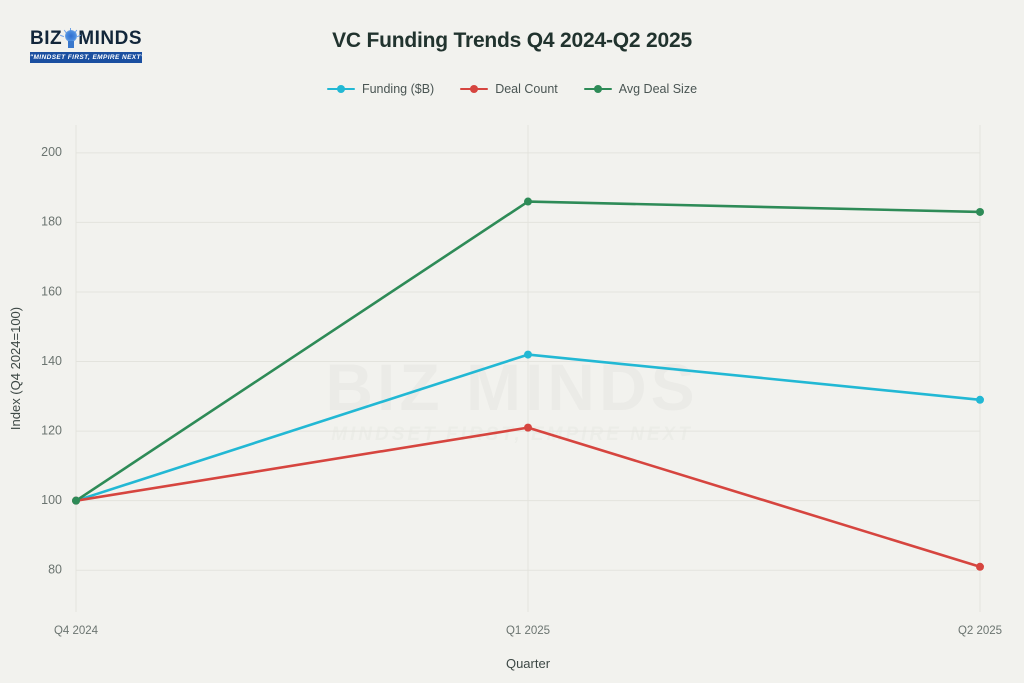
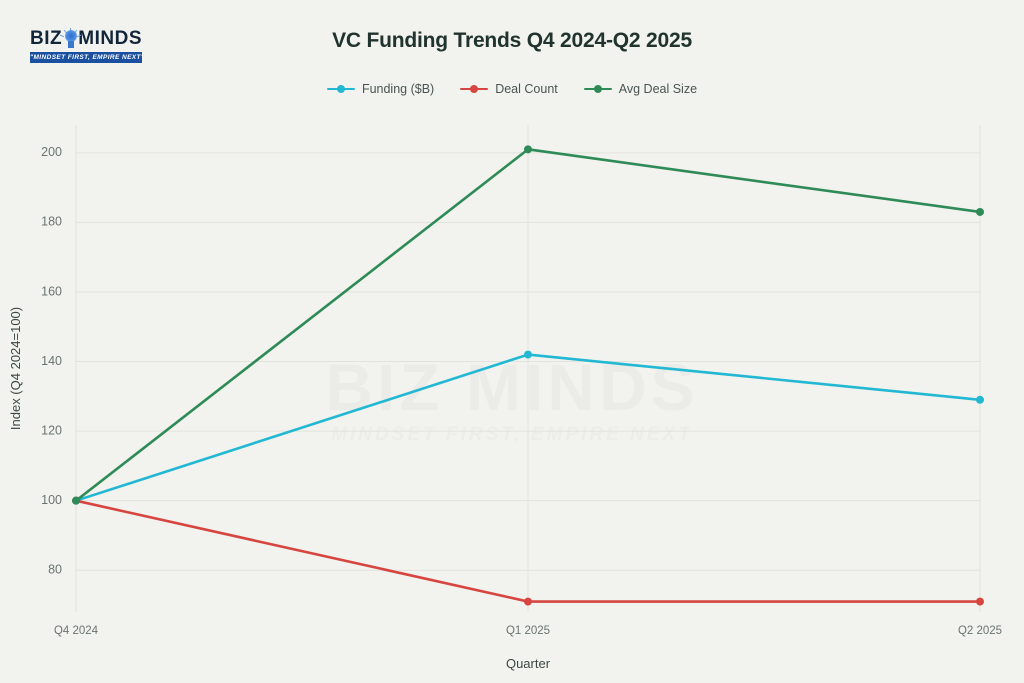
Deal Count/Q1 2025: 121 -> 71
Avg Deal Size/Q1 2025: 186 -> 201
Deal Count/Q2 2025: 81 -> 71
